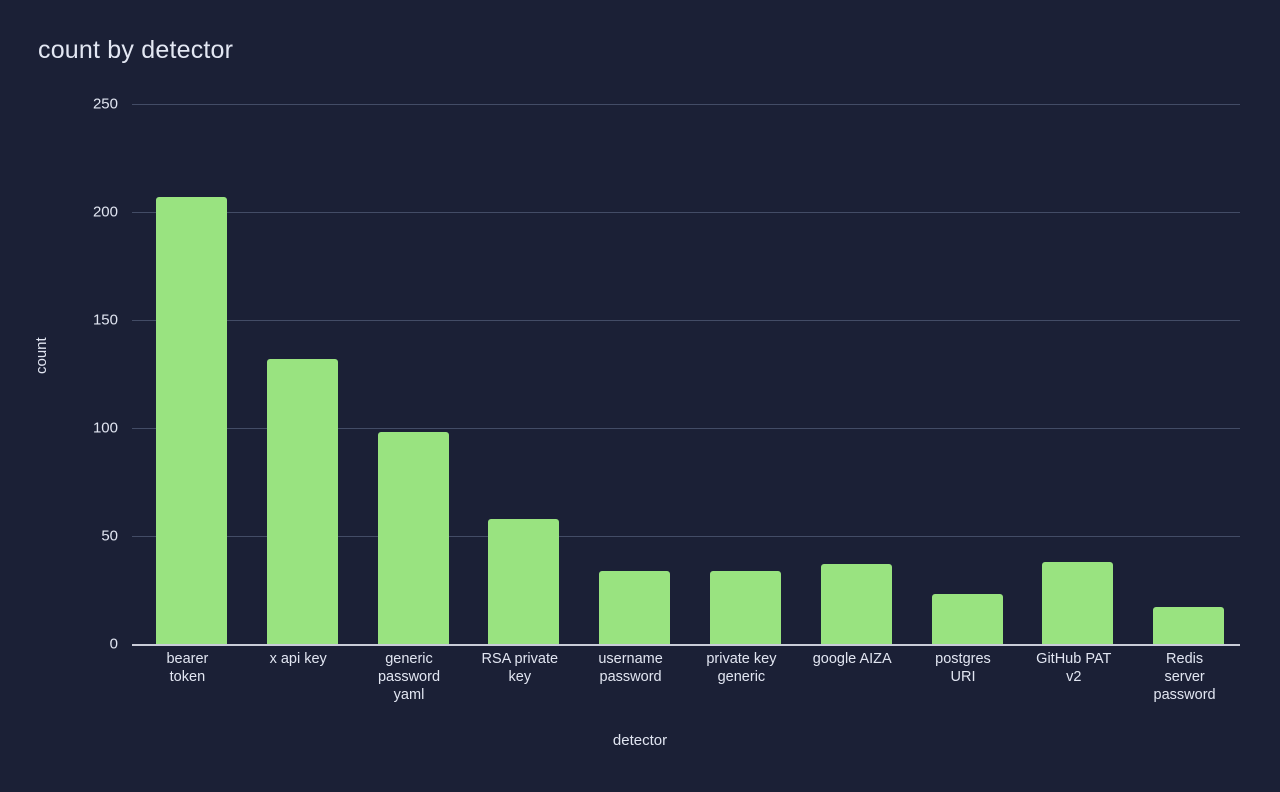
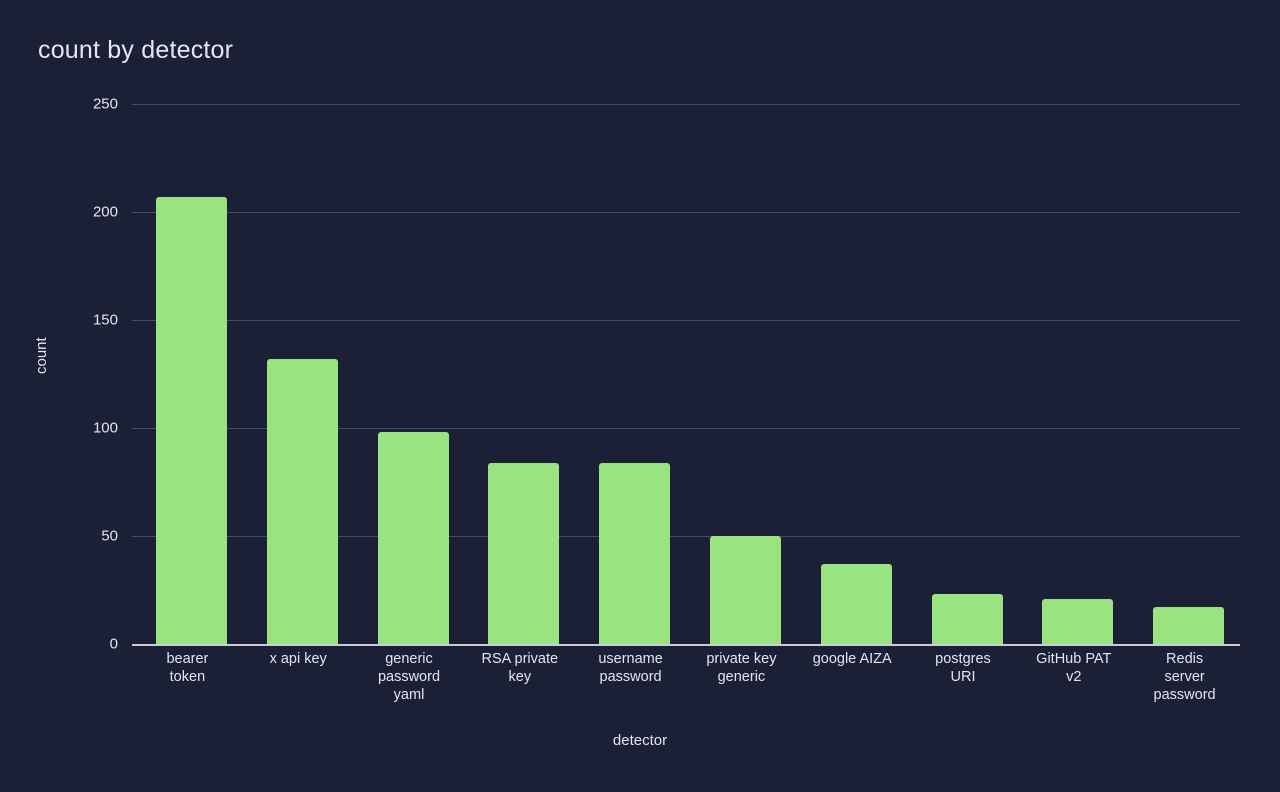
RSA private key: 58 -> 84
username password: 34 -> 84
private key generic: 34 -> 50
GitHub PAT v2: 38 -> 21
